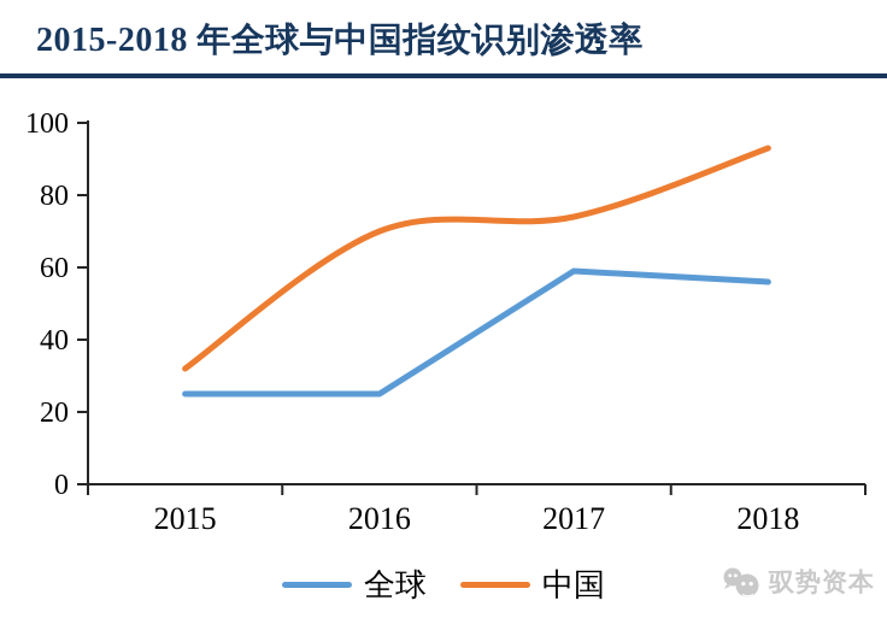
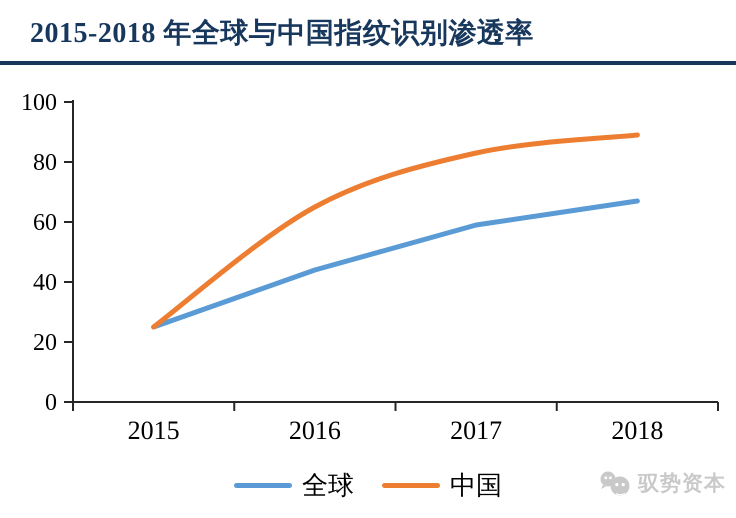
中国/2015: 32 -> 25
全球/2016: 25 -> 44
中国/2016: 70 -> 65
中国/2017: 74 -> 83
全球/2018: 56 -> 67
中国/2018: 93 -> 89
